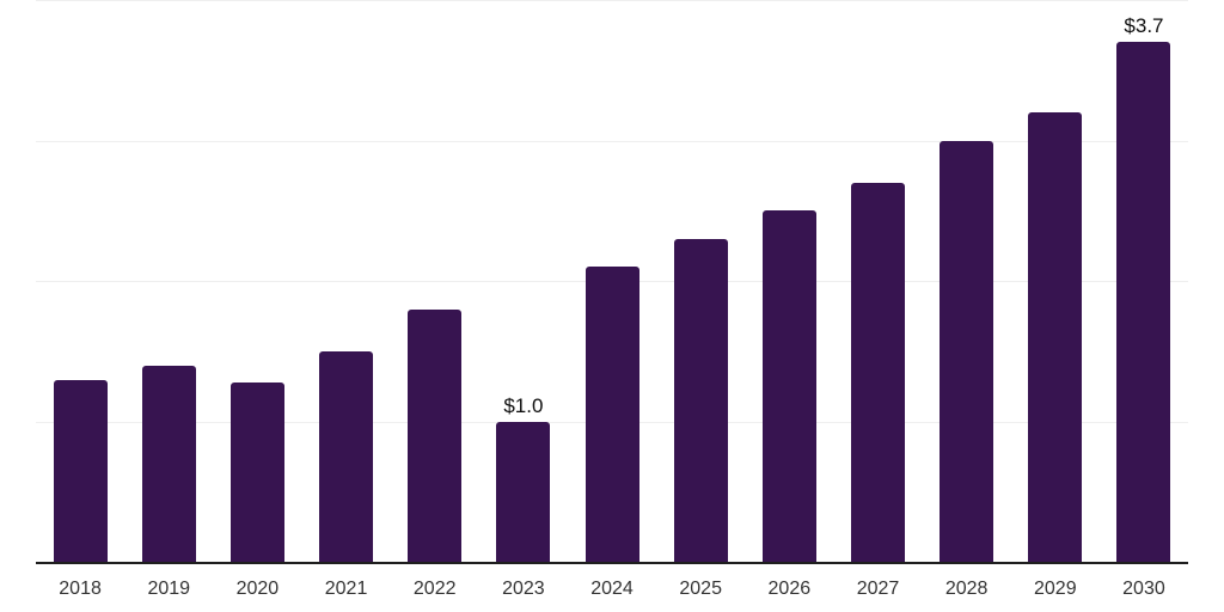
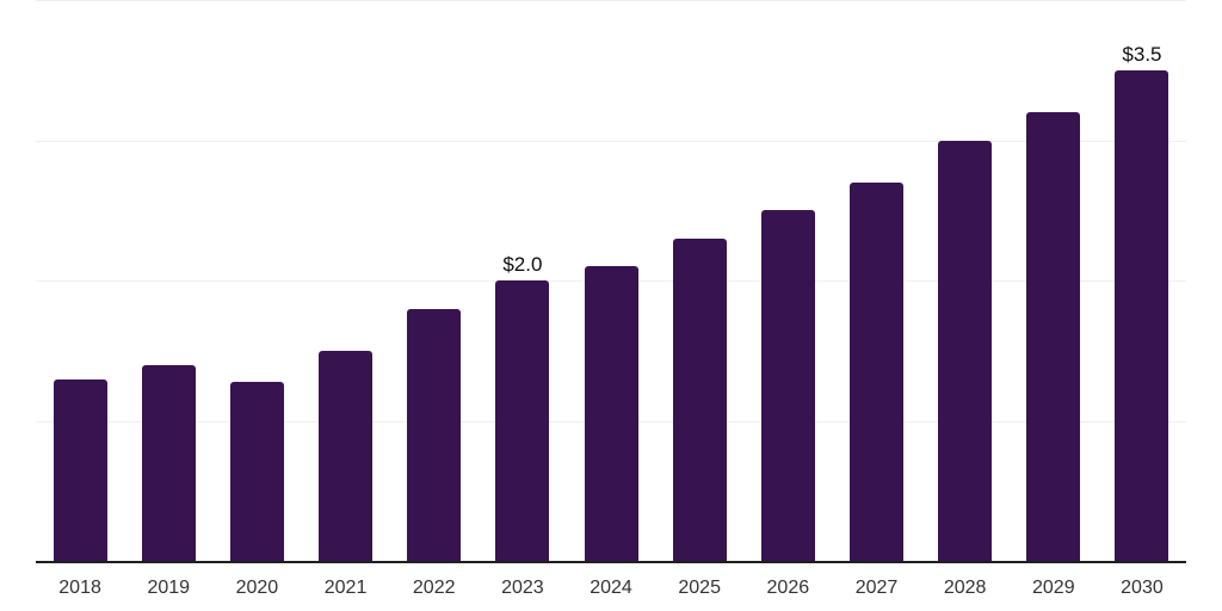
2023: $1.0 -> $2.0
2030: $3.7 -> $3.5
